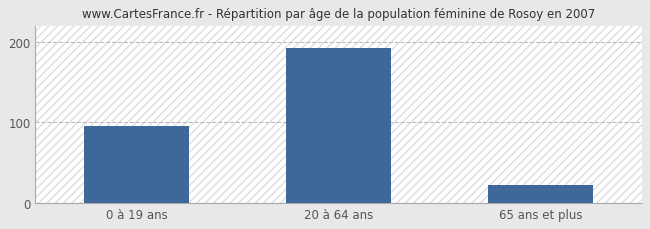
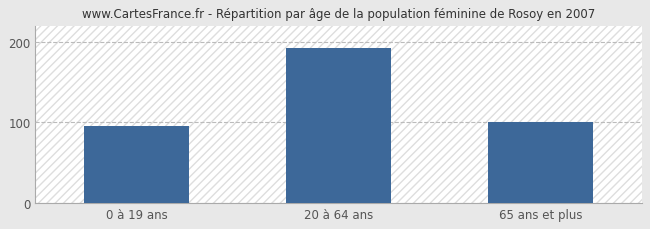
65 ans et plus: 22 -> 100
